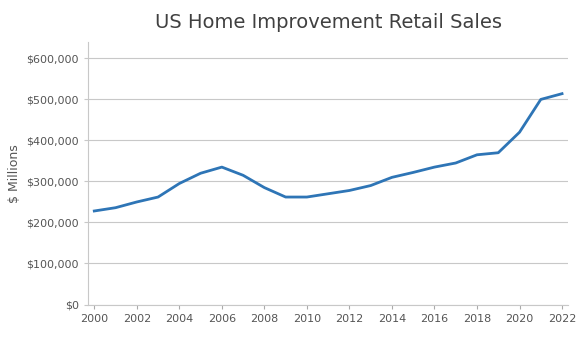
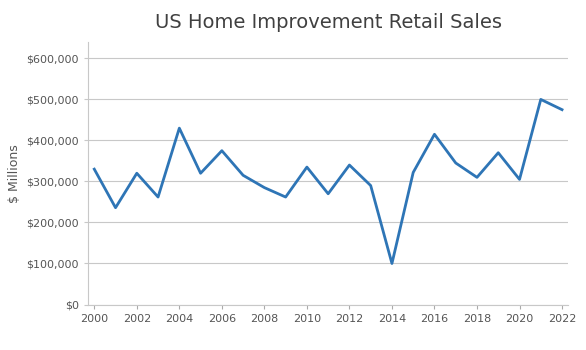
2000: $228,000 -> $330,000
2002: $250,000 -> $320,000
2004: $295,000 -> $430,000
2006: $335,000 -> $375,000
2010: $262,000 -> $335,000
2012: $278,000 -> $340,000
2014: $310,000 -> $100,000
2016: $335,000 -> $415,000
2018: $365,000 -> $310,000
2020: $420,000 -> $305,000
2022: $514,000 -> $475,000
